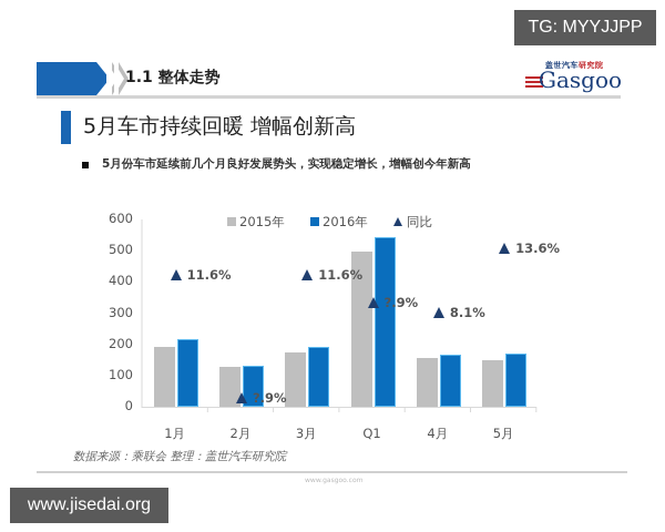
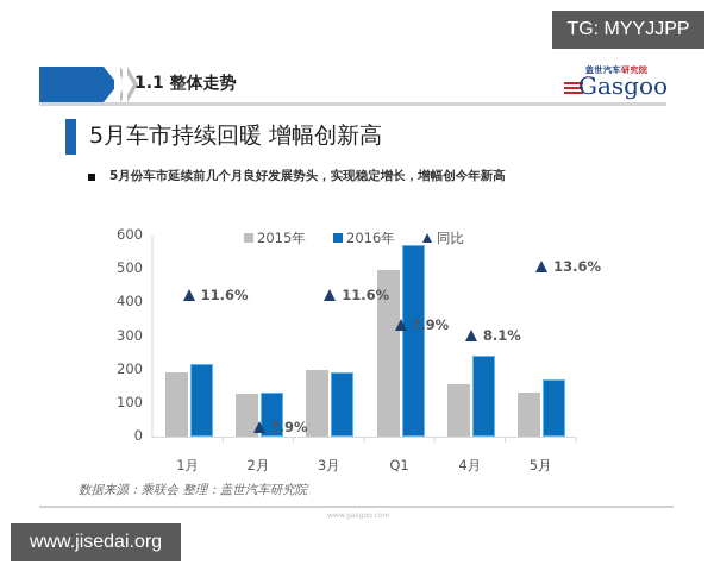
2015年/3月: 170 -> 200
2016年/Q1: 540 -> 570
2016年/4月: 170 -> 240
2015年/5月: 150 -> 130
